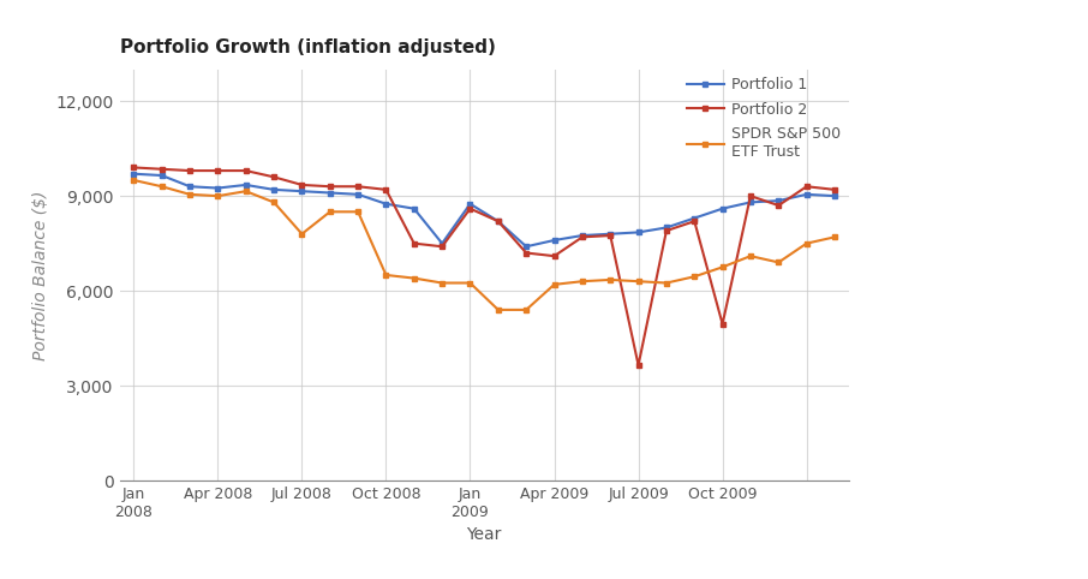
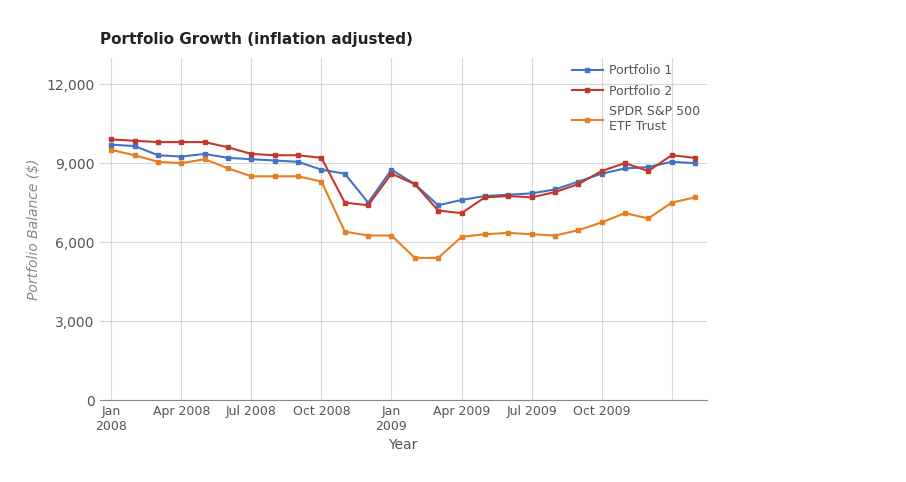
SPDR S&P 500 ETF Trust/Jul 2008: 7,800 -> 8,500
SPDR S&P 500 ETF Trust/Oct 2008: 6,500 -> 8,300
Portfolio 2/Jul 2009: 3,650 -> 7,700
Portfolio 2/Oct 2009: 4,950 -> 8,700
